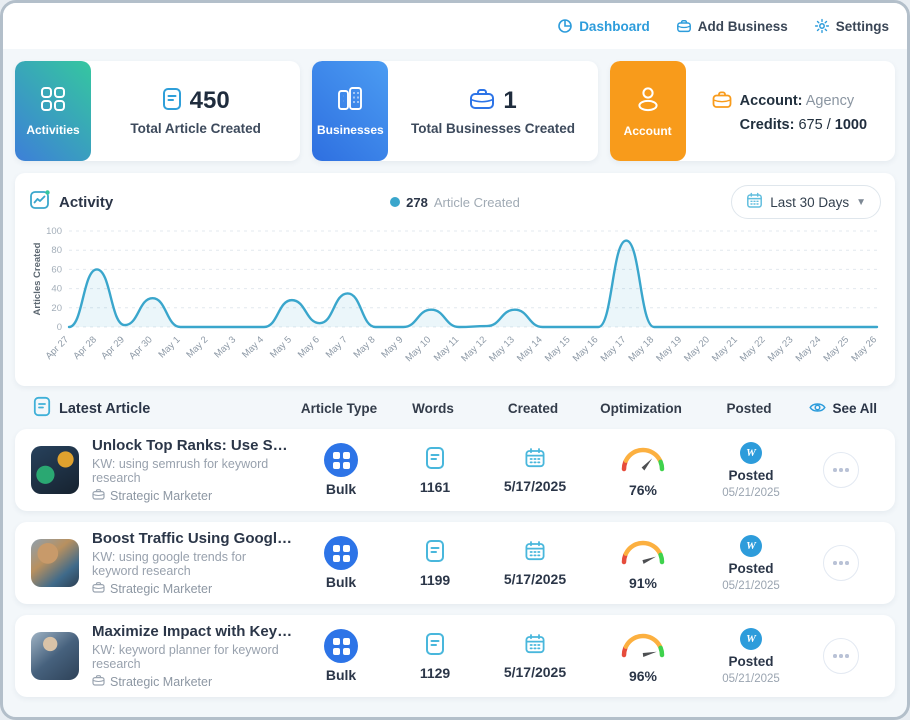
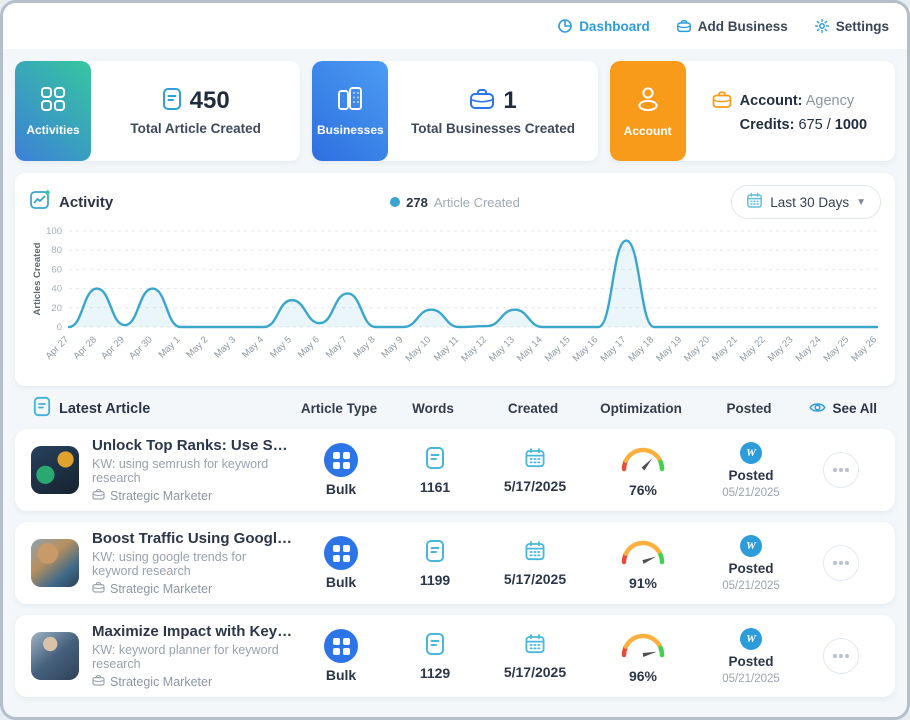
Apr 28: 60 -> 40
Apr 30: 30 -> 40
